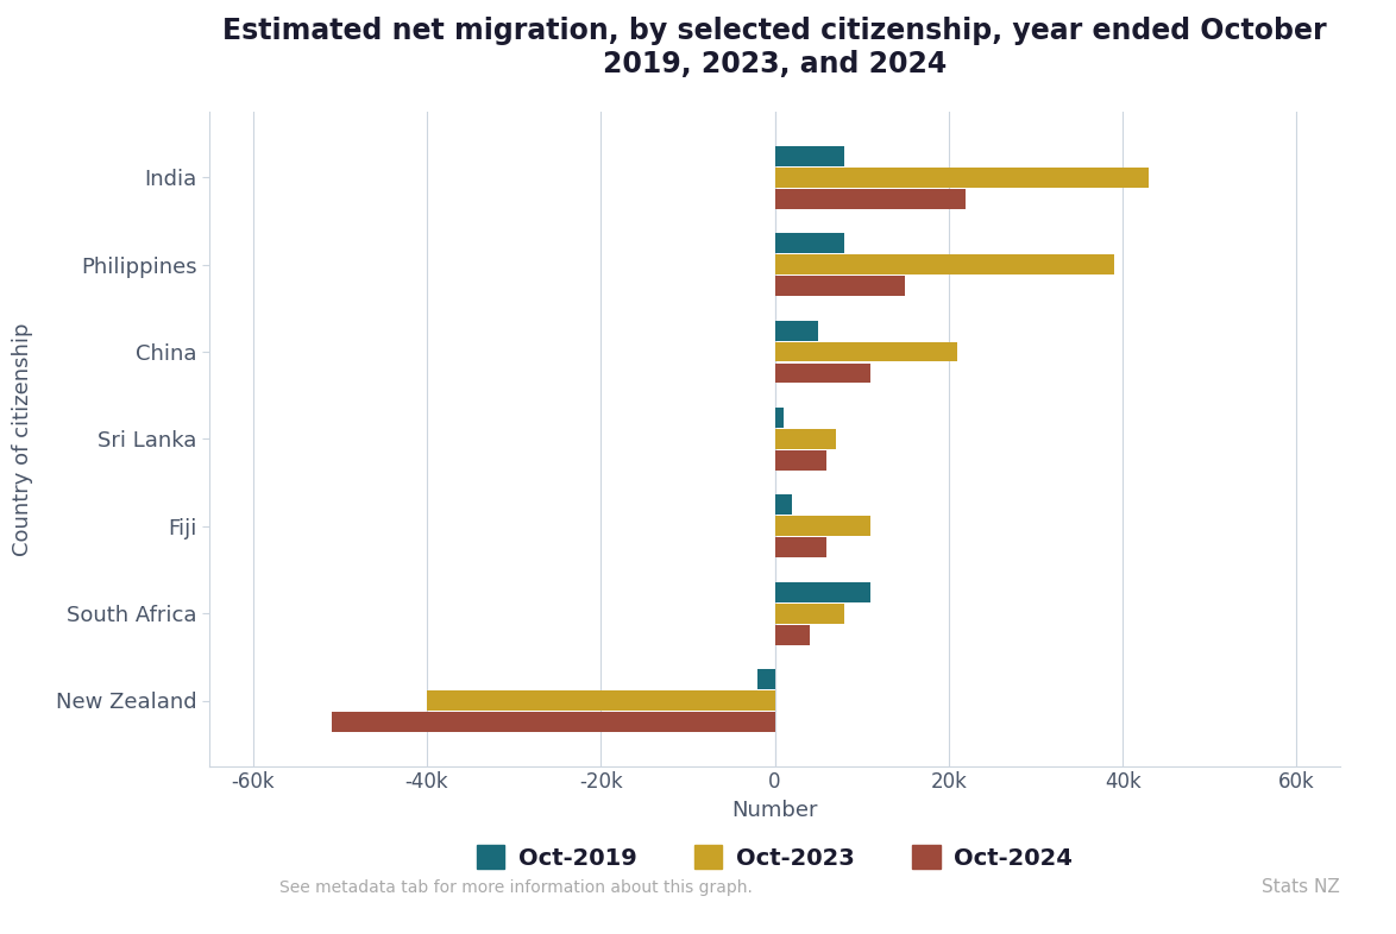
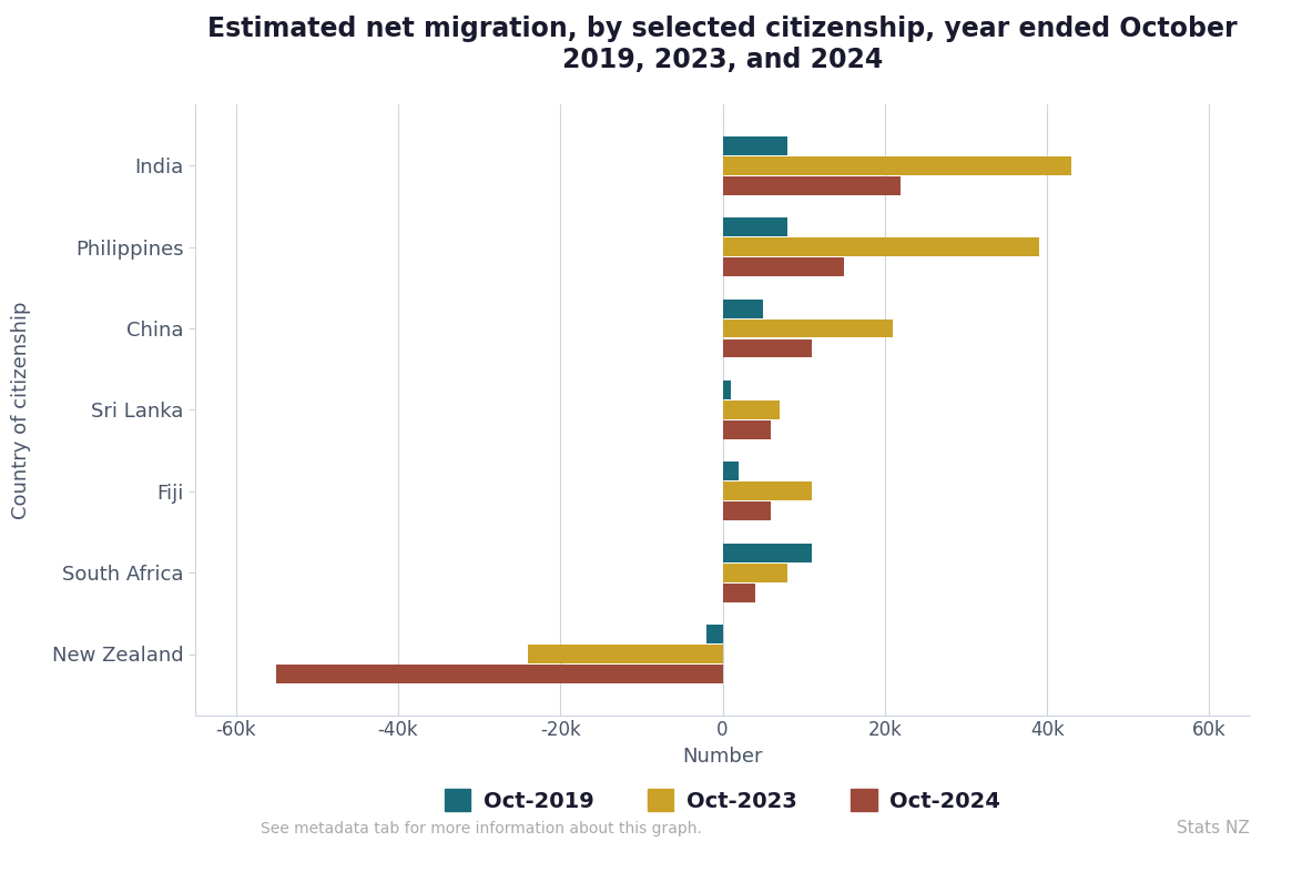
Oct-2023/New Zealand: -40k -> -24k
Oct-2024/New Zealand: -51k -> -55k
